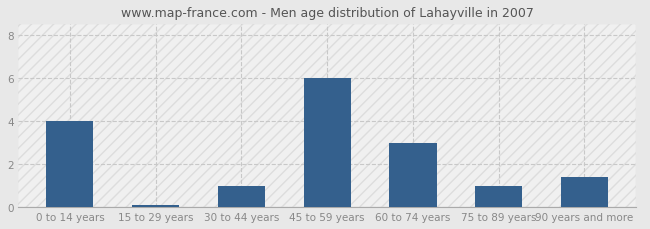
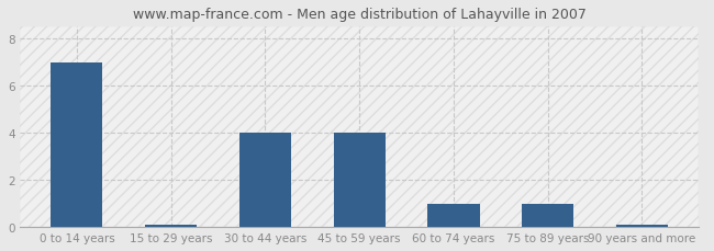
0 to 14 years: 4.0 -> 7.0
30 to 44 years: 1.0 -> 4.0
45 to 59 years: 6.0 -> 4.0
60 to 74 years: 3.0 -> 1.0
90 years and more: 1.4 -> 0.1
